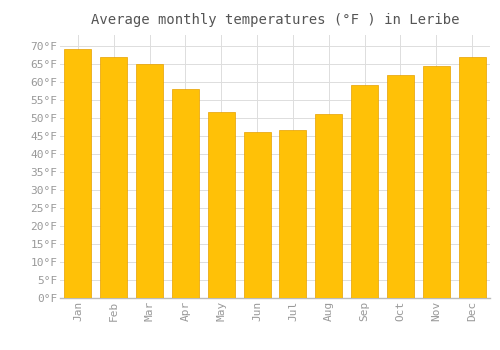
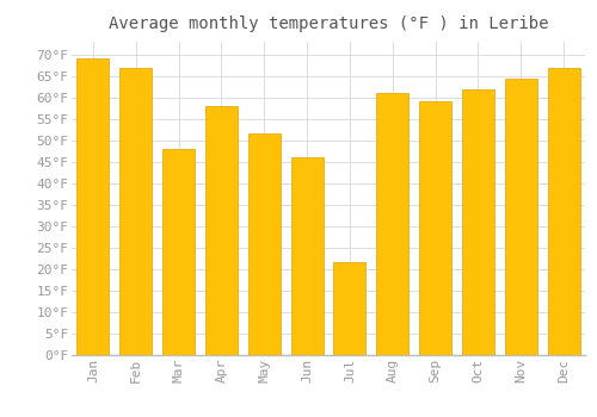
Mar: 65.0°F -> 48.0°F
Jul: 46.5°F -> 21.5°F
Aug: 51.0°F -> 61.0°F
